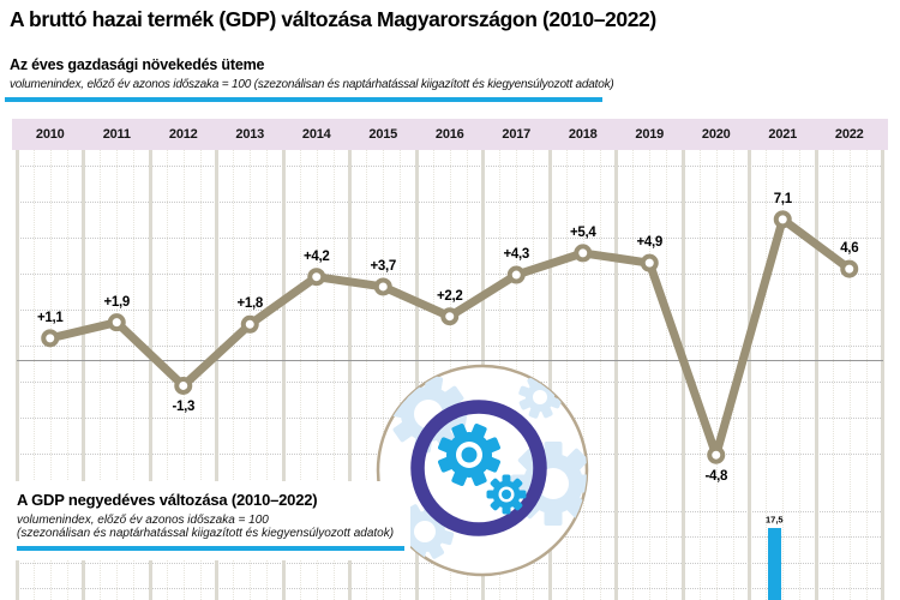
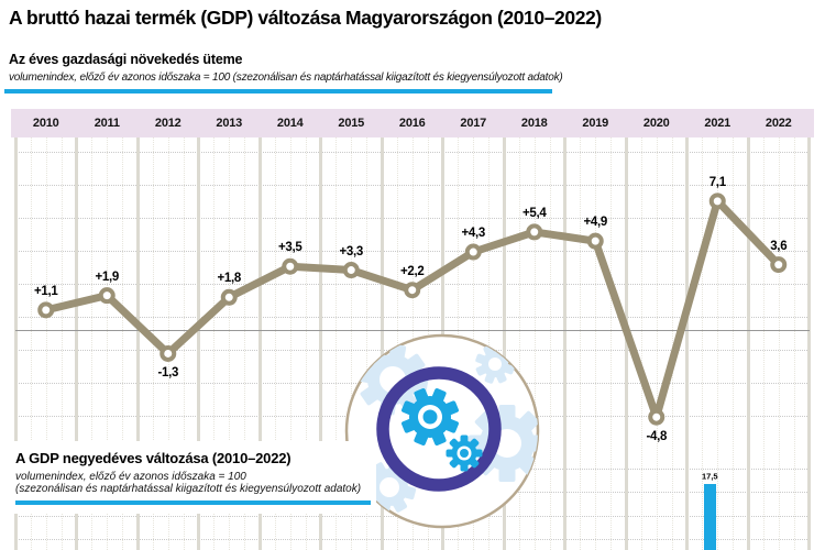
Az éves gazdasági növekedés üteme/2014: +4,2 -> +3,5
Az éves gazdasági növekedés üteme/2015: +3,7 -> +3,3
Az éves gazdasági növekedés üteme/2022: 4,6 -> 3,6
